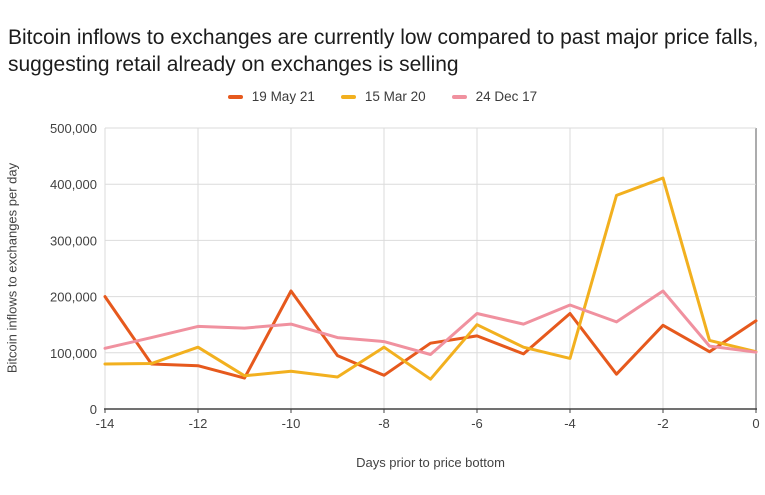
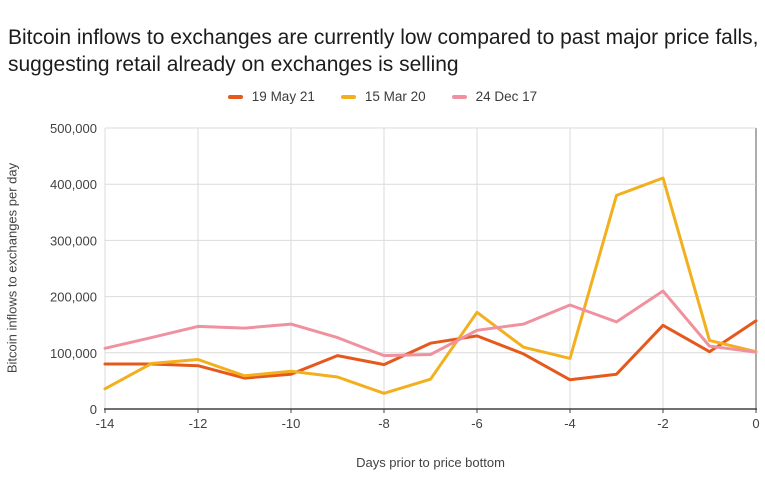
19 May 21/-14: 200000 -> 80000
15 Mar 20/-14: 80000 -> 40000
15 Mar 20/-12: 110000 -> 90000
19 May 21/-10: 210000 -> 60000
19 May 21/-8: 60000 -> 80000
15 Mar 20/-8: 110000 -> 30000
24 Dec 17/-8: 120000 -> 100000
15 Mar 20/-6: 150000 -> 170000
24 Dec 17/-6: 170000 -> 140000
19 May 21/-4: 170000 -> 50000
